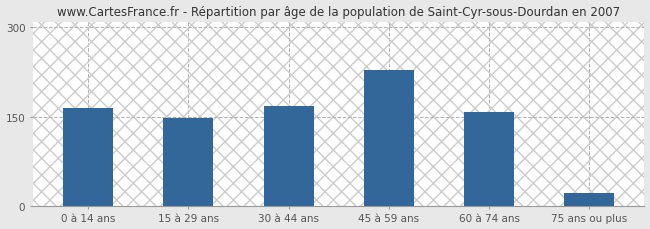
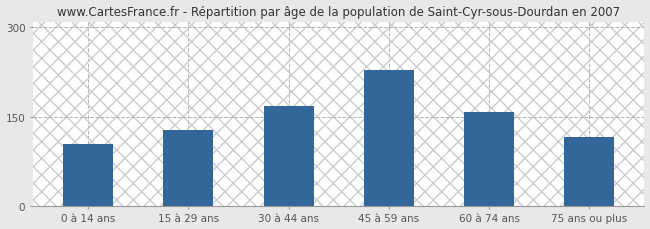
0 à 14 ans: 165 -> 104
15 à 29 ans: 147 -> 128
75 ans ou plus: 22 -> 116
